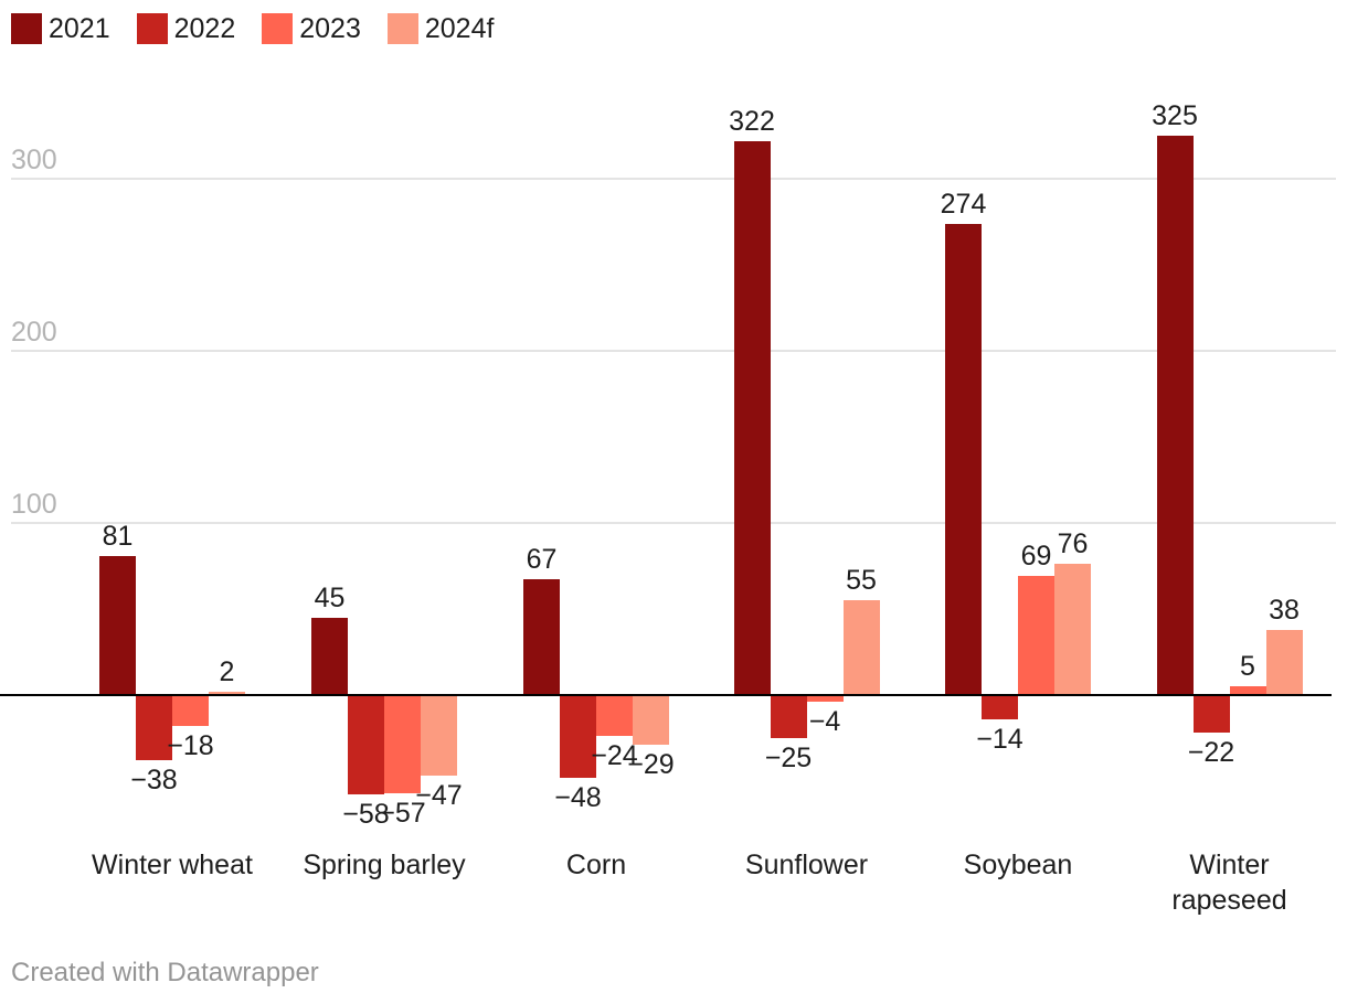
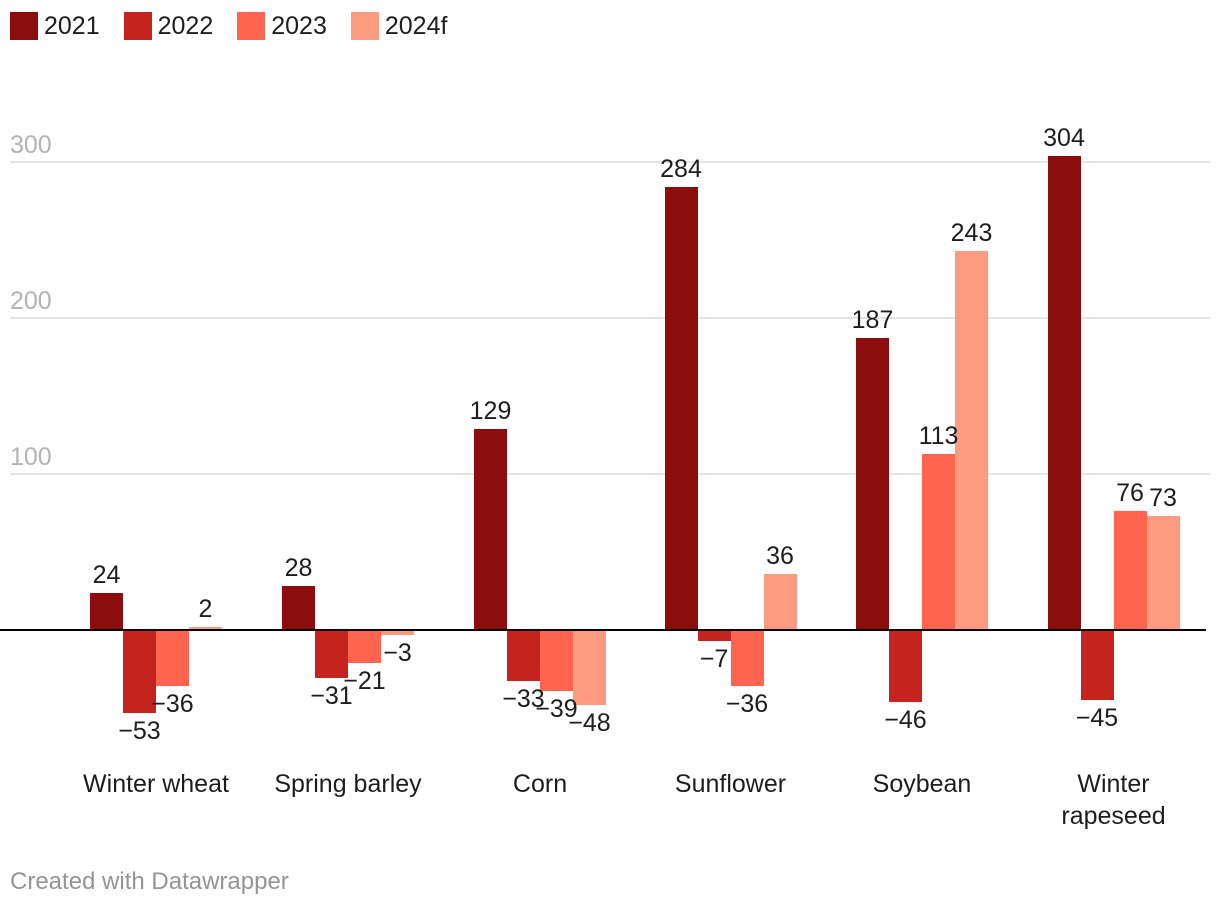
2021/Winter wheat: 81 -> 24
2022/Winter wheat: −38 -> −53
2023/Winter wheat: −18 -> −36
2021/Spring barley: 45 -> 28
2022/Spring barley: −58 -> −31
2023/Spring barley: −57 -> −21
2024f/Spring barley: −47 -> −3
2021/Corn: 67 -> 129
2022/Corn: −48 -> −33
2023/Corn: −24 -> −39
2024f/Corn: −29 -> −48
2021/Sunflower: 322 -> 284
2022/Sunflower: −25 -> −7
2023/Sunflower: −4 -> −36
2024f/Sunflower: 55 -> 36
2021/Soybean: 274 -> 187
2022/Soybean: −14 -> −46
2023/Soybean: 69 -> 113
2024f/Soybean: 76 -> 243
2021/Winter rapeseed: 325 -> 304
2022/Winter rapeseed: −22 -> −45
2023/Winter rapeseed: 5 -> 76
2024f/Winter rapeseed: 38 -> 73
